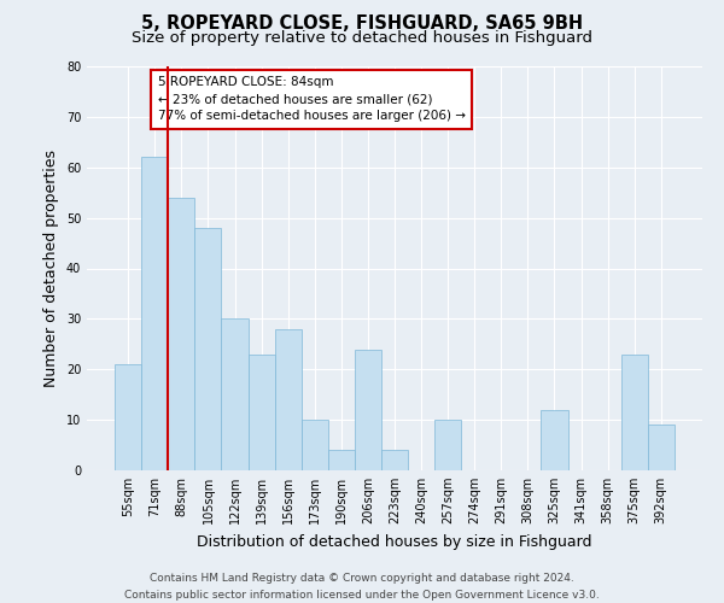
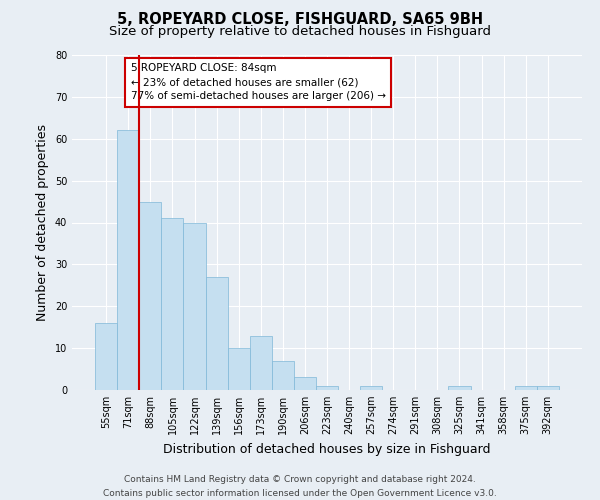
55sqm: 21 -> 16
88sqm: 54 -> 45
105sqm: 48 -> 41
122sqm: 30 -> 40
139sqm: 23 -> 27
156sqm: 28 -> 10
173sqm: 10 -> 13
190sqm: 4 -> 7
206sqm: 24 -> 3
223sqm: 4 -> 1
257sqm: 10 -> 1
325sqm: 12 -> 1
375sqm: 23 -> 1
392sqm: 9 -> 1
